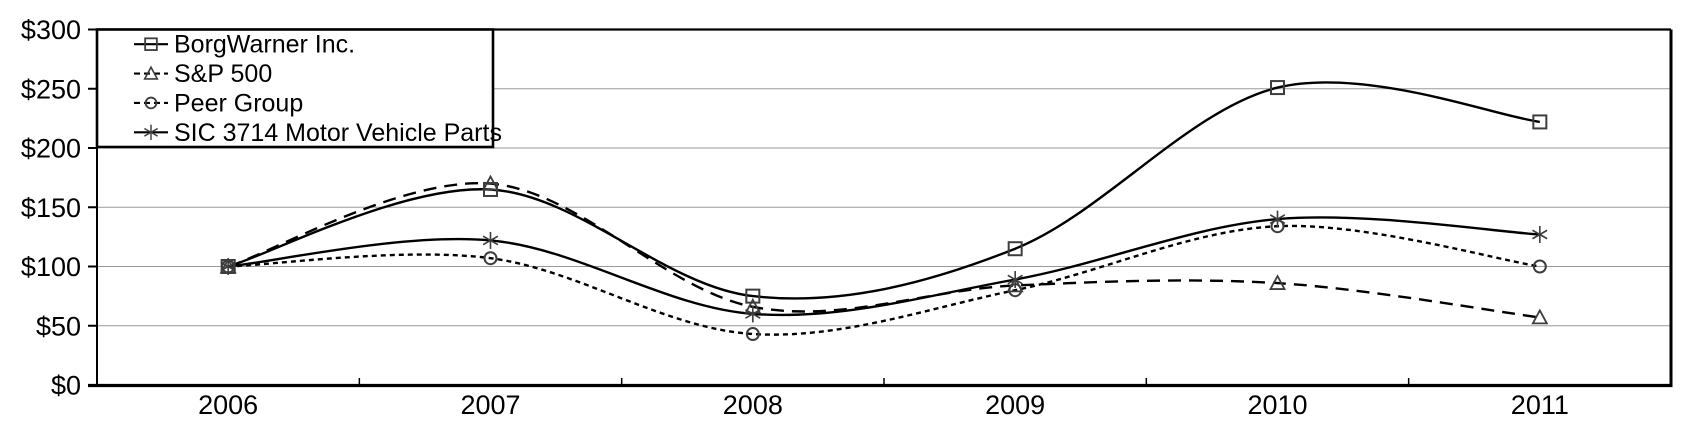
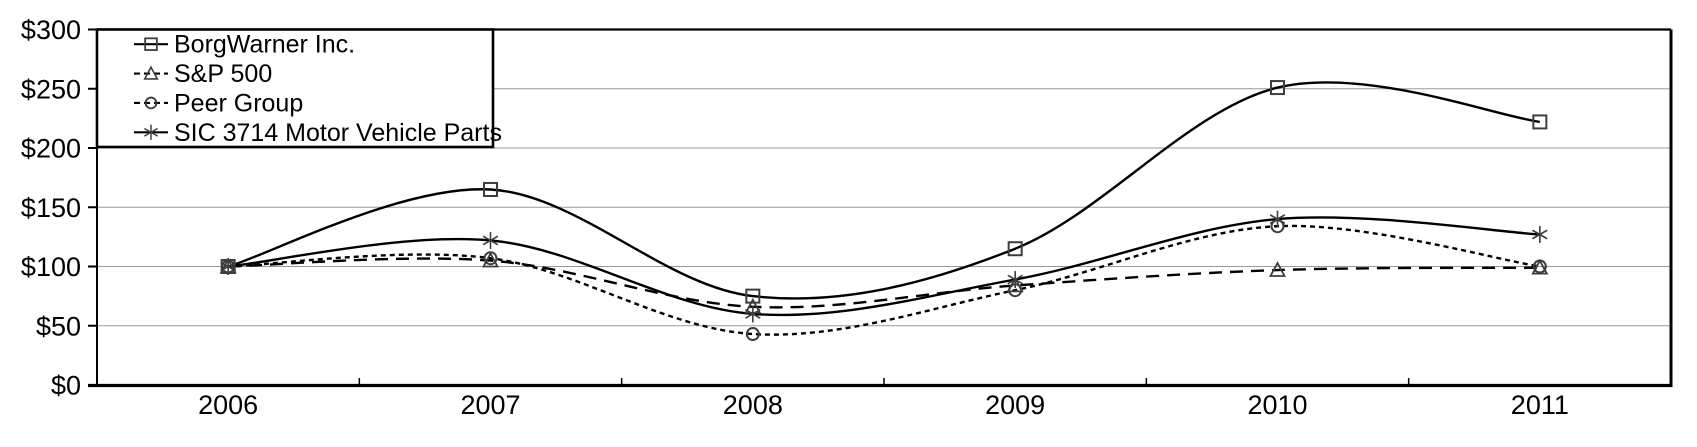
S&P 500/2007: $170 -> $105
S&P 500/2010: $86 -> $97
S&P 500/2011: $57 -> $99
